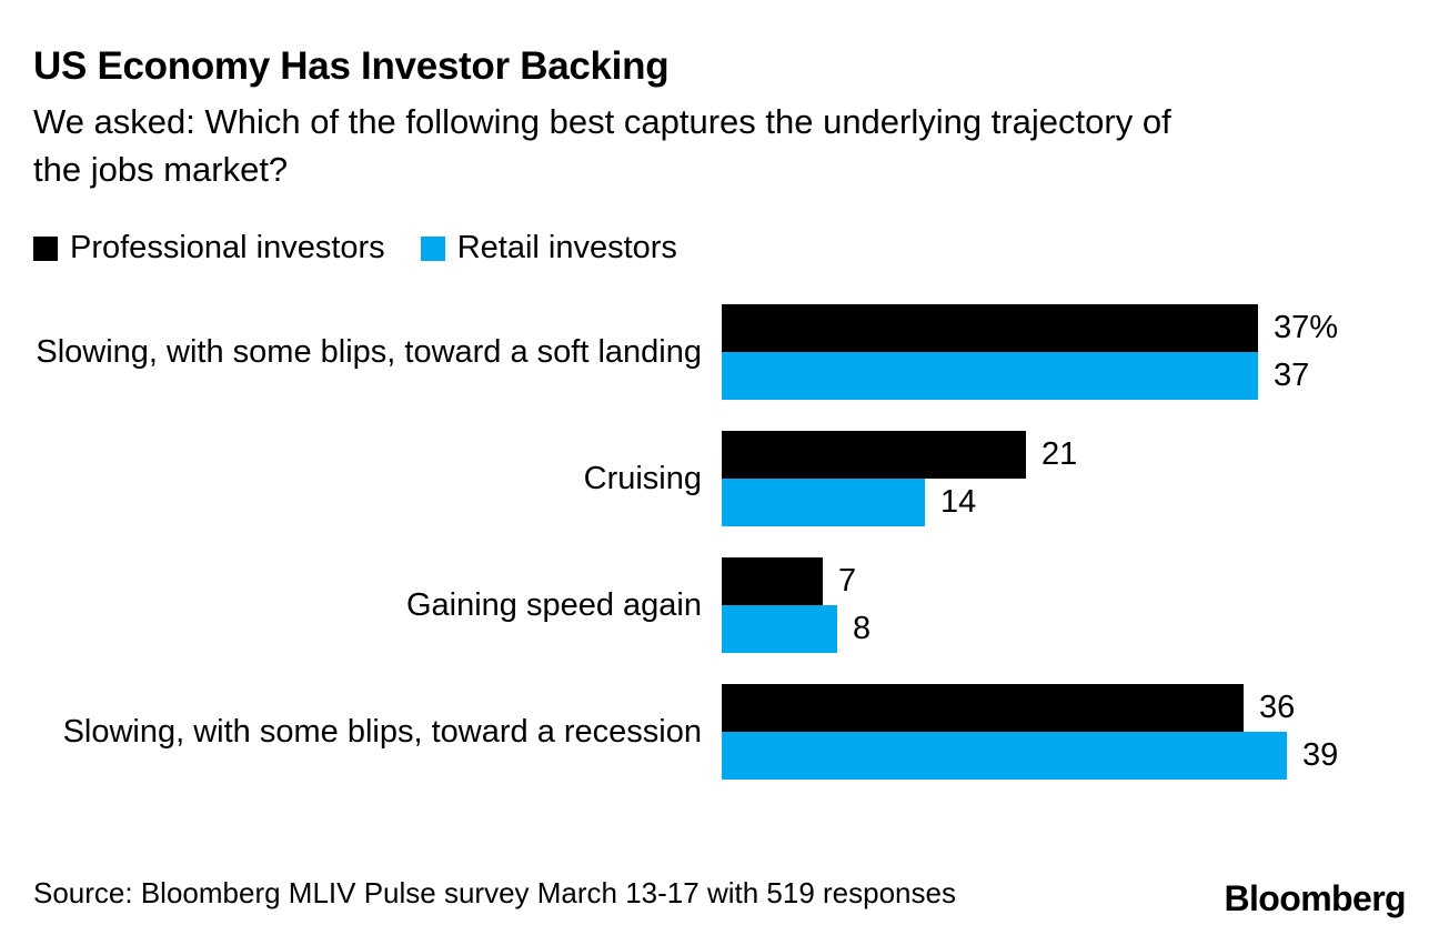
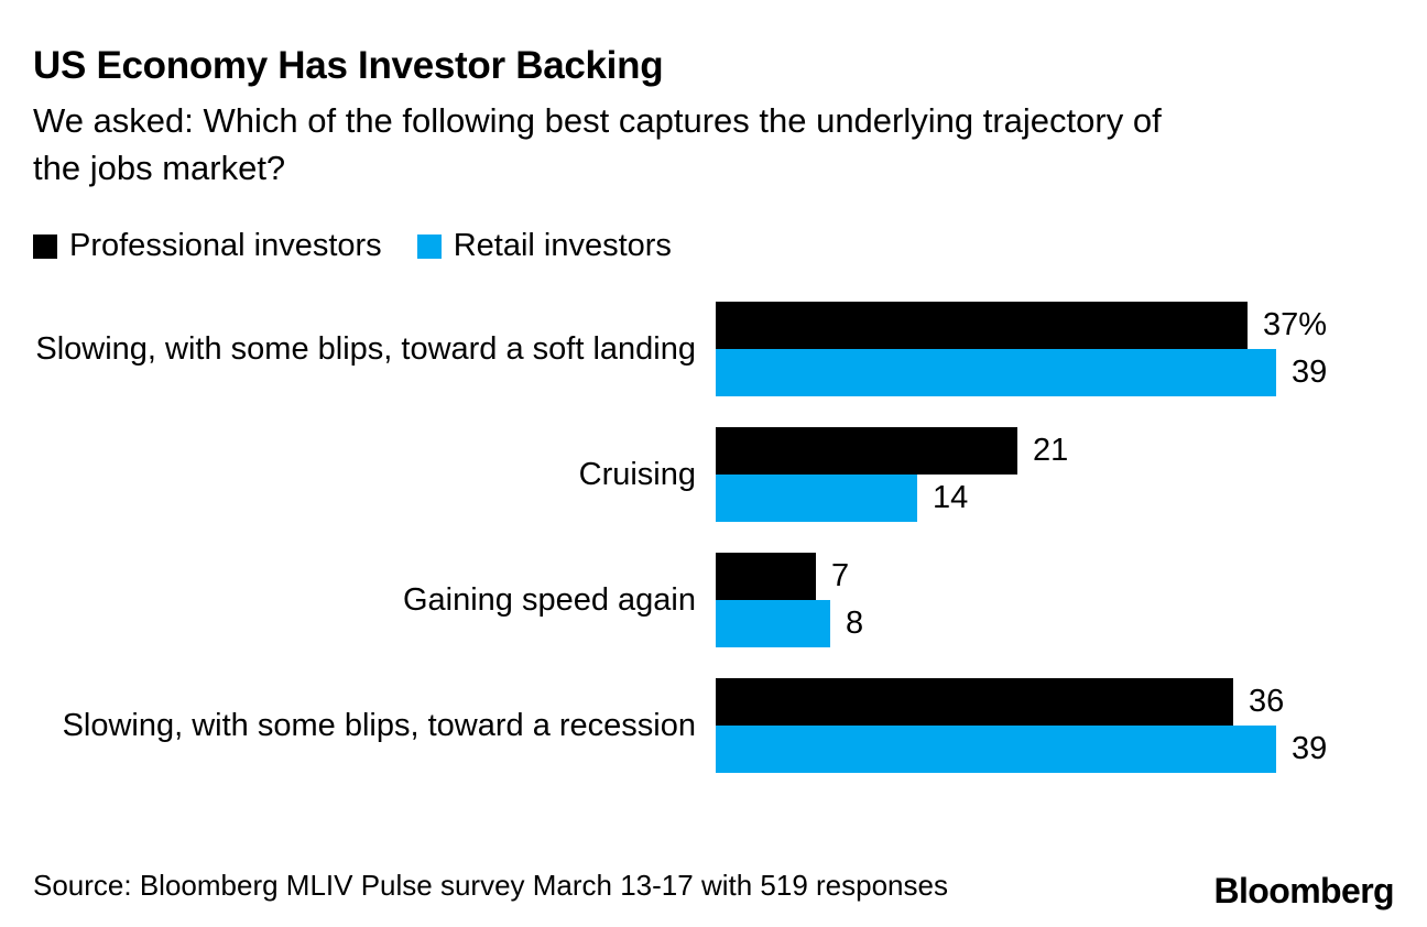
Retail investors/Slowing, with some blips, toward a soft landing: 37 -> 39
